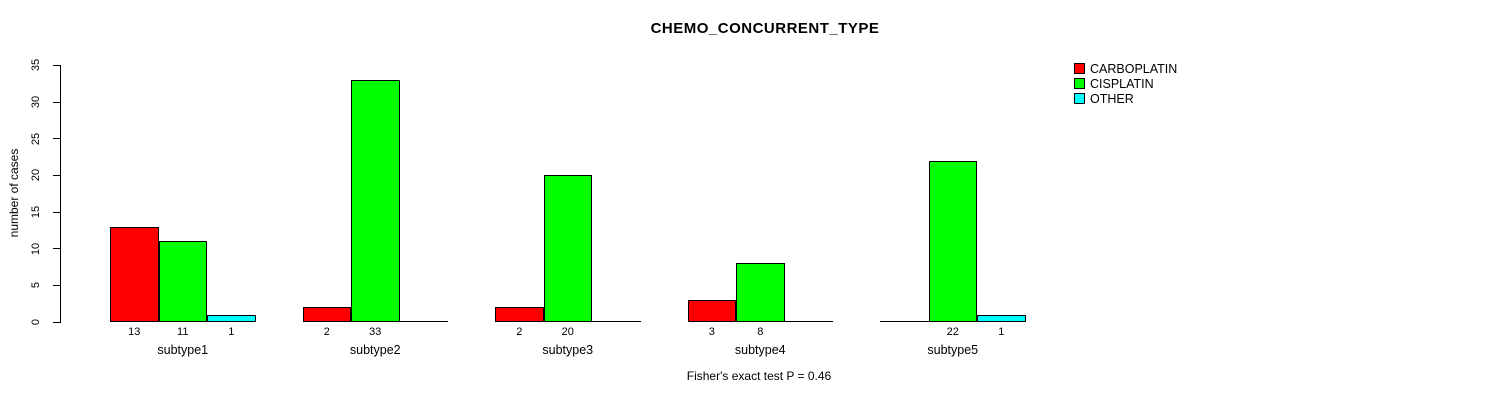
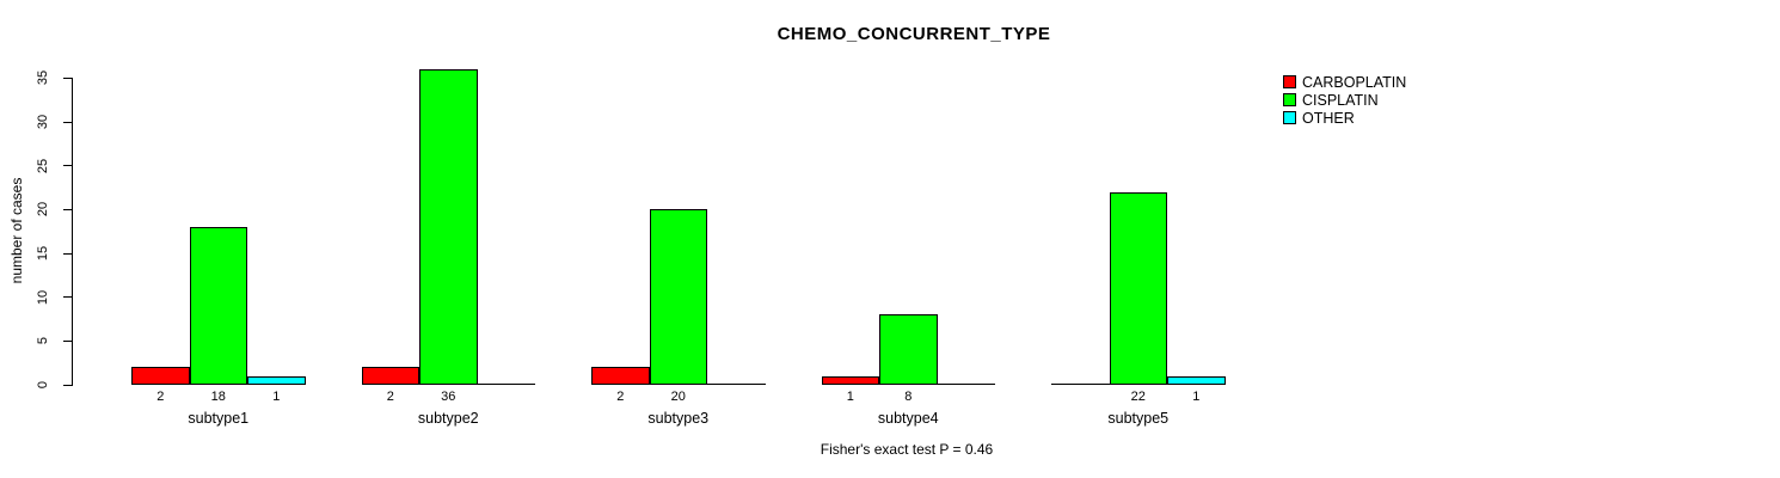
CARBOPLATIN/subtype1: 13 -> 2
CISPLATIN/subtype1: 11 -> 18
CISPLATIN/subtype2: 33 -> 36
CARBOPLATIN/subtype4: 3 -> 1
